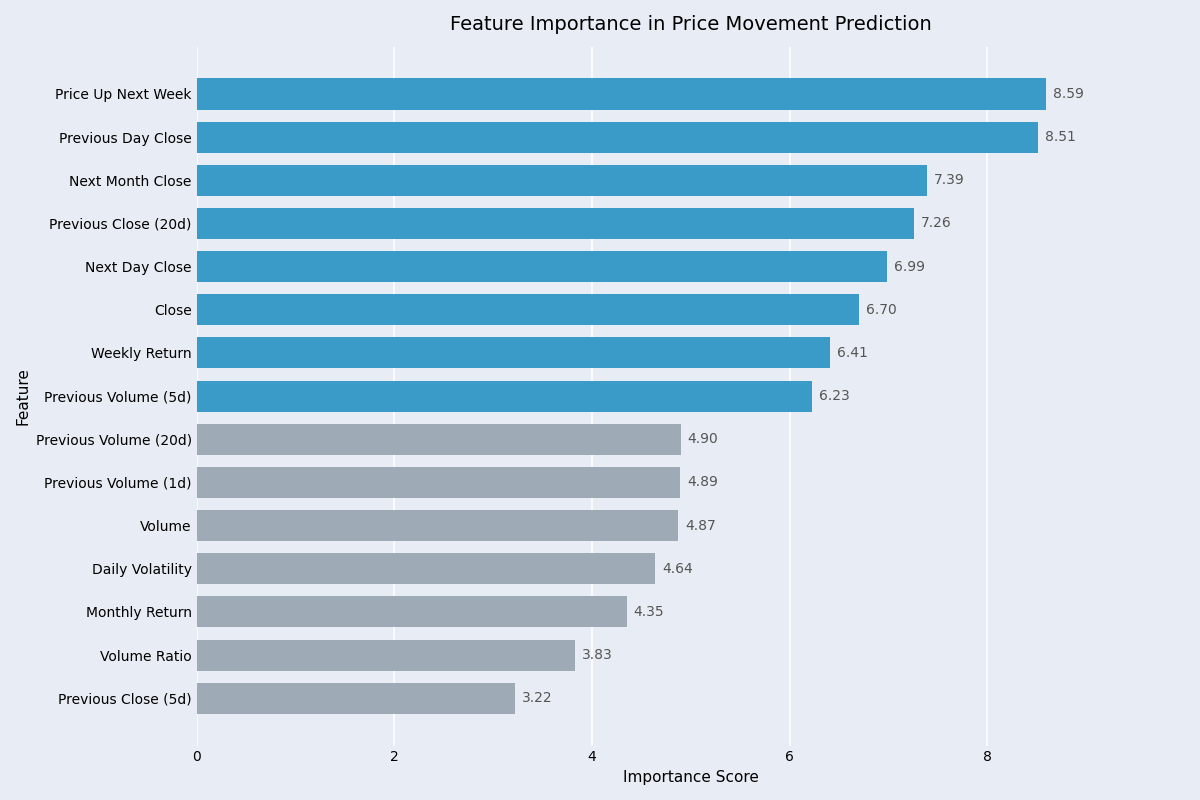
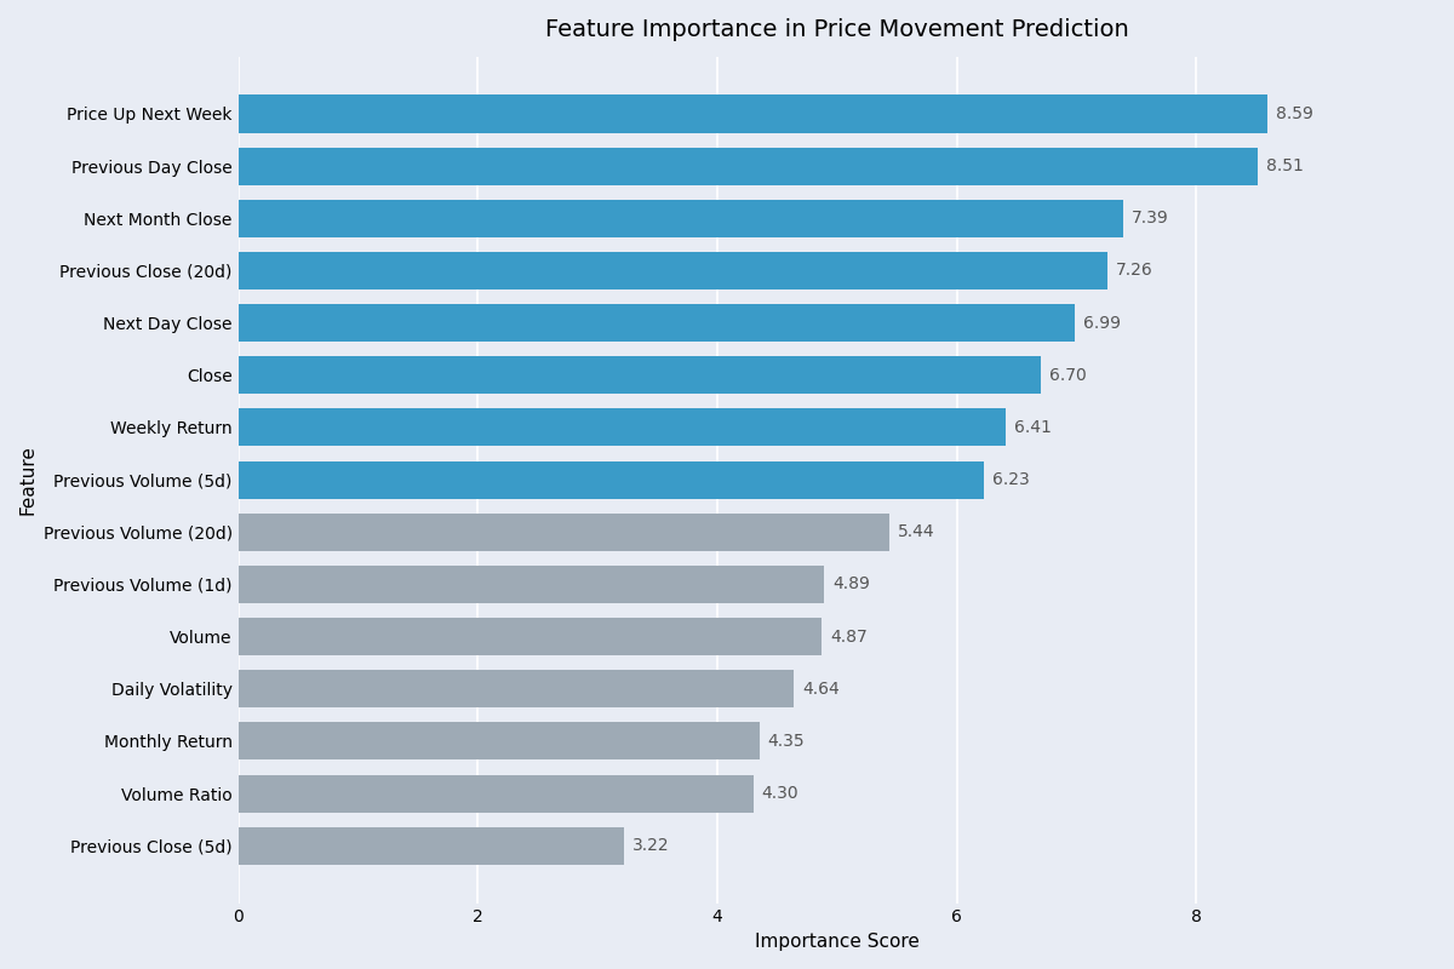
Previous Volume (20d): 4.90 -> 5.44
Volume Ratio: 3.83 -> 4.30
